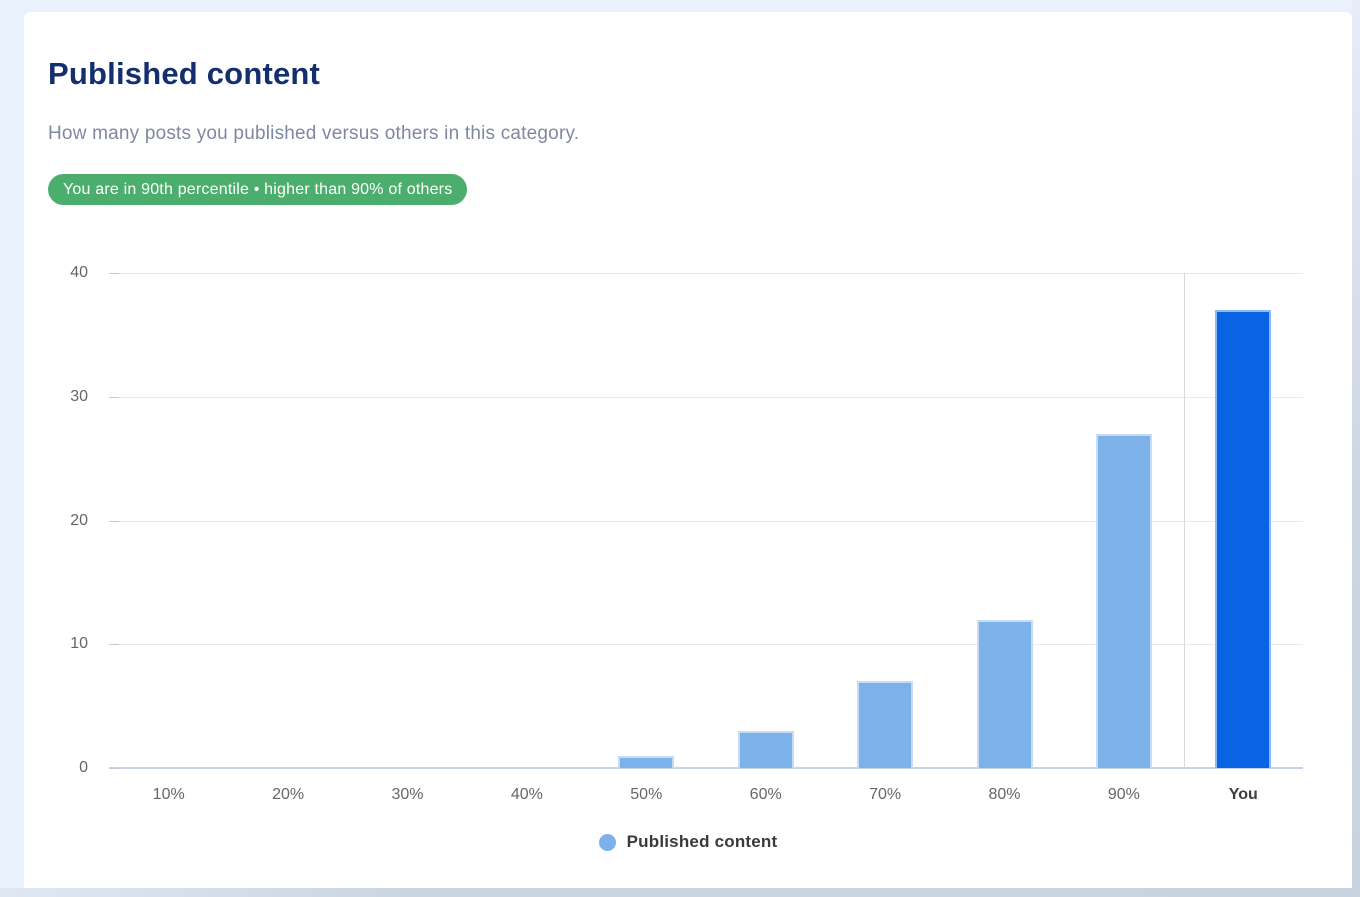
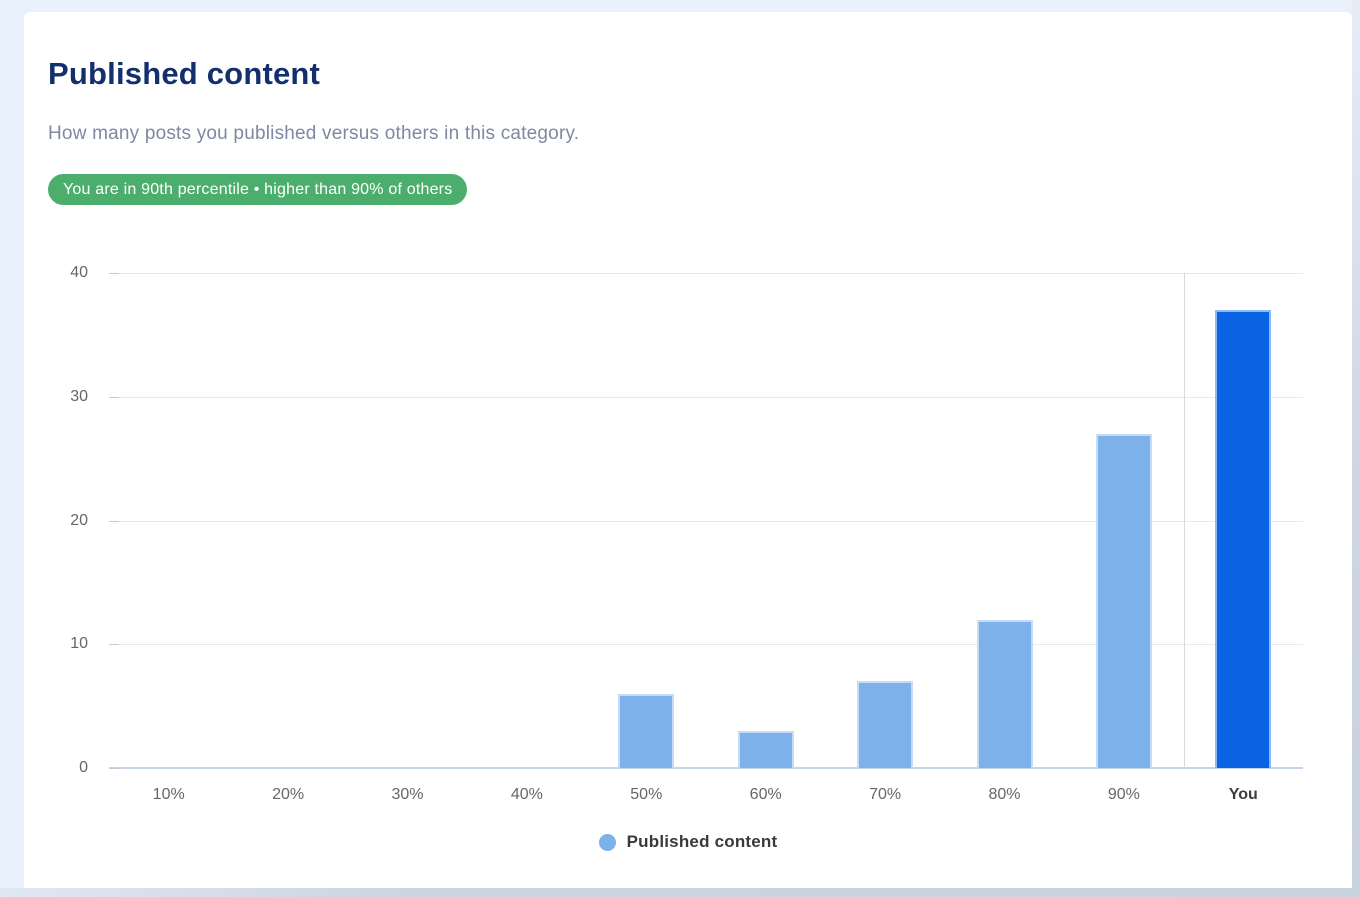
50%: 1 -> 6
